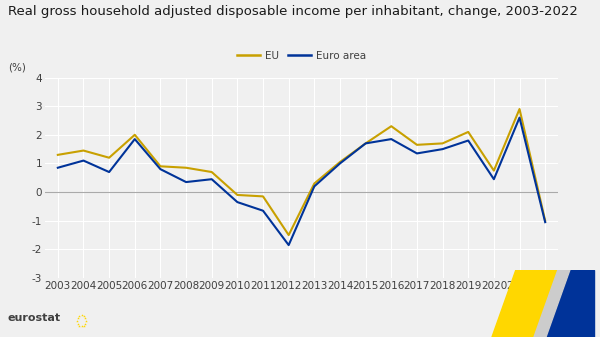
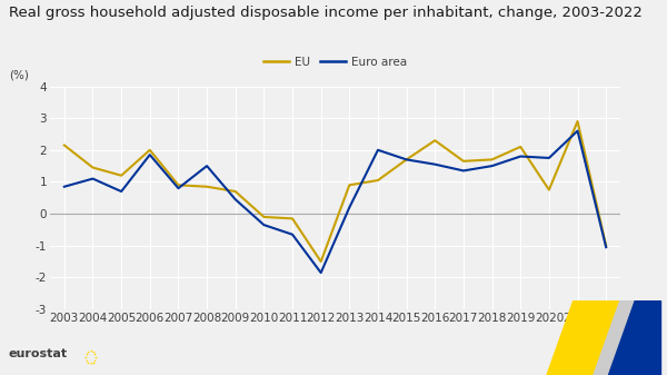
EU/2003: 1.30 -> 2.15
Euro area/2008: 0.35 -> 1.50
EU/2013: 0.30 -> 0.90
Euro area/2014: 1.00 -> 2.00
Euro area/2016: 1.85 -> 1.55
Euro area/2020: 0.45 -> 1.75
